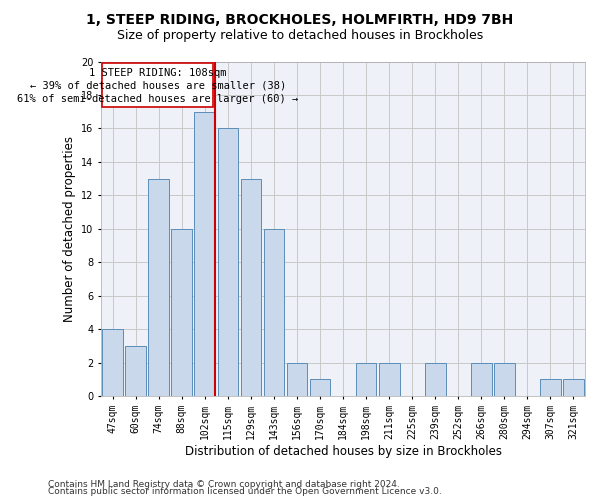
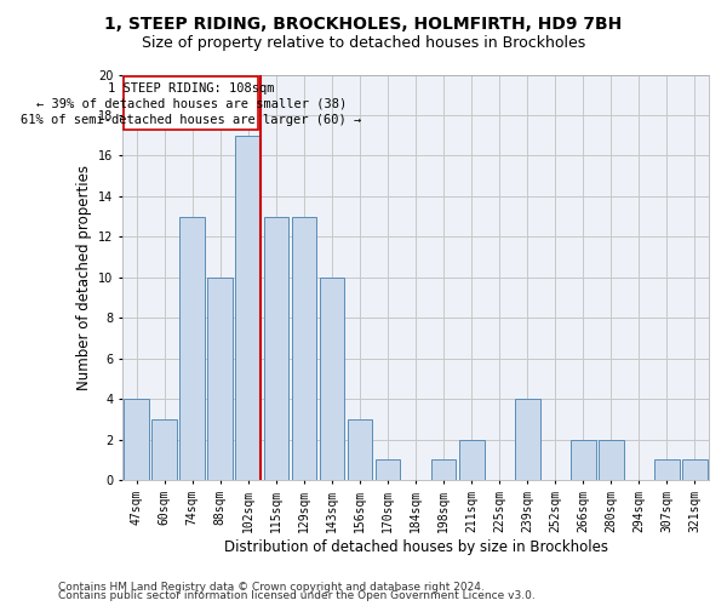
115sqm: 16 -> 13
156sqm: 2 -> 3
198sqm: 2 -> 1
239sqm: 2 -> 4
